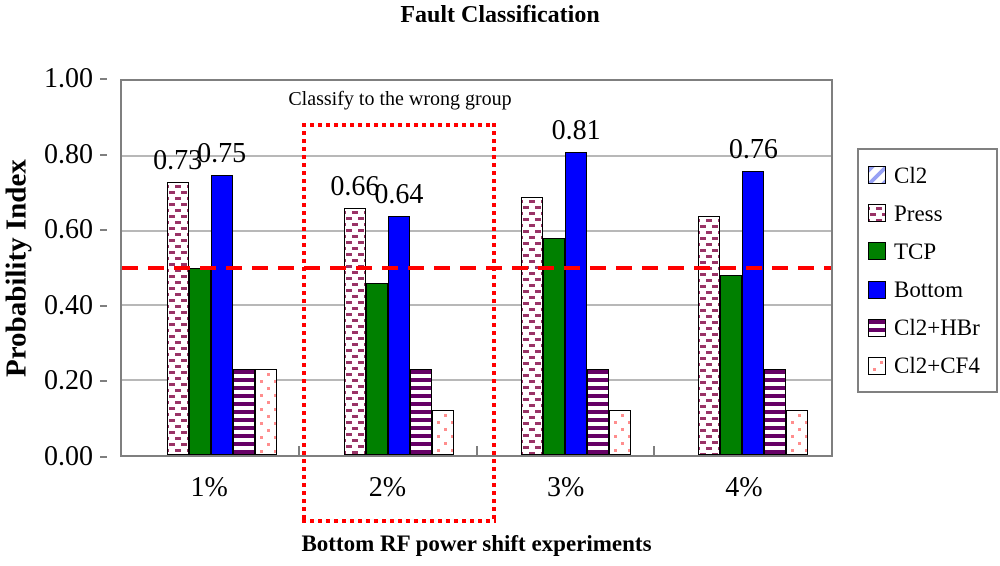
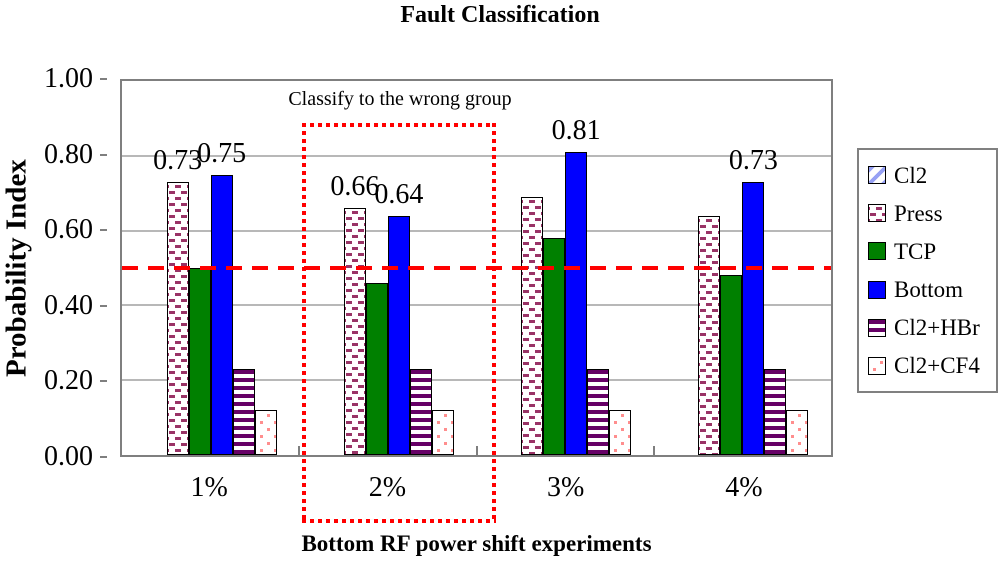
Cl2+CF4/1%: 0.23 -> 0.12
Bottom/4%: 0.76 -> 0.73
